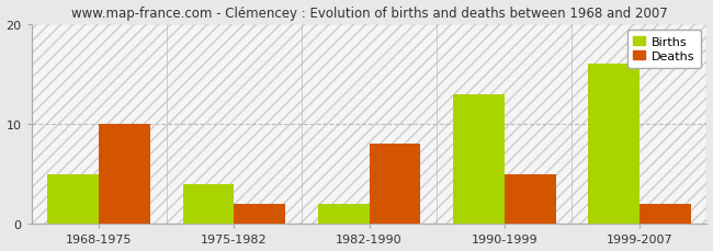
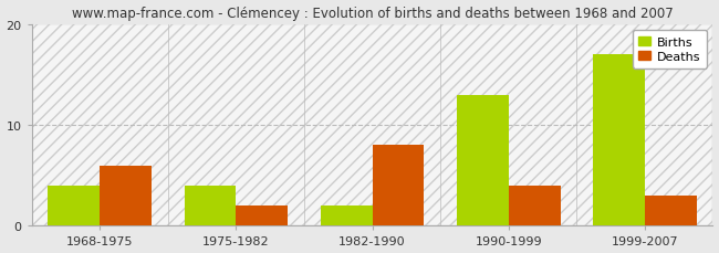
Births/1968-1975: 5 -> 4
Deaths/1968-1975: 10 -> 6
Deaths/1990-1999: 5 -> 4
Births/1999-2007: 16 -> 17
Deaths/1999-2007: 2 -> 3
